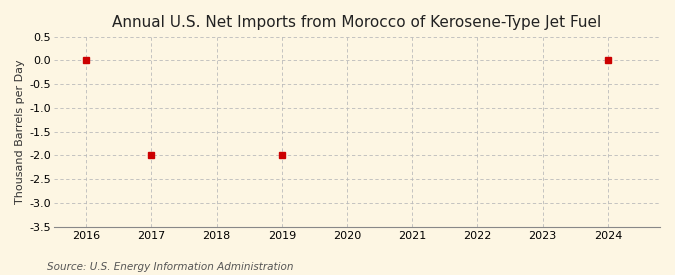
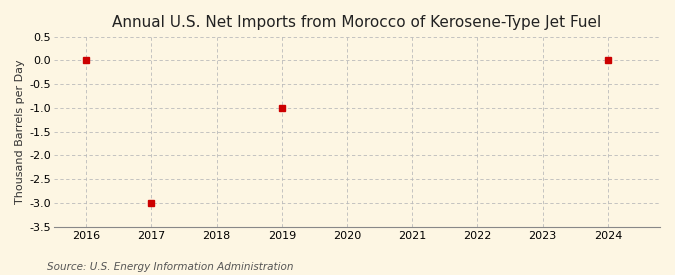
2017: -2 -> -3
2019: -2 -> -1
